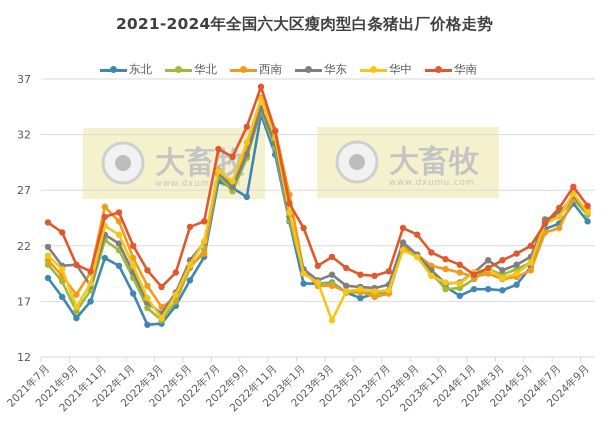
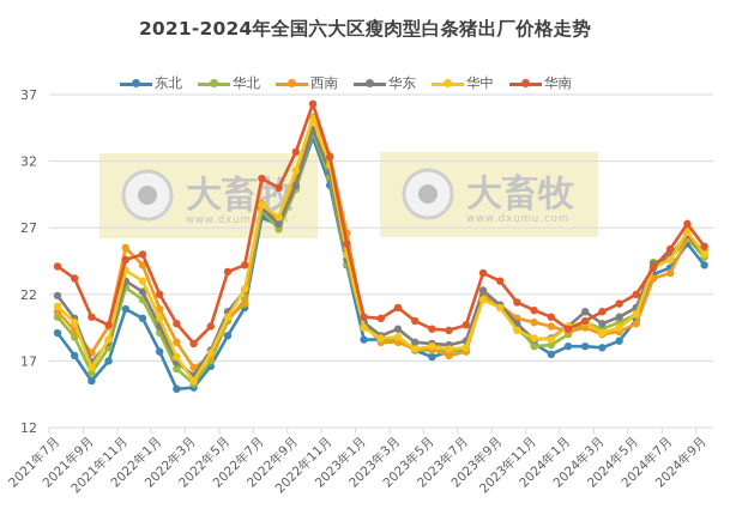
华东/2021年9月: 20.3 -> 16.9
东北/2022年9月: 26.4 -> 30.0
华南/2023年1月: 23.6 -> 20.3
华中/2023年3月: 15.3 -> 18.8
